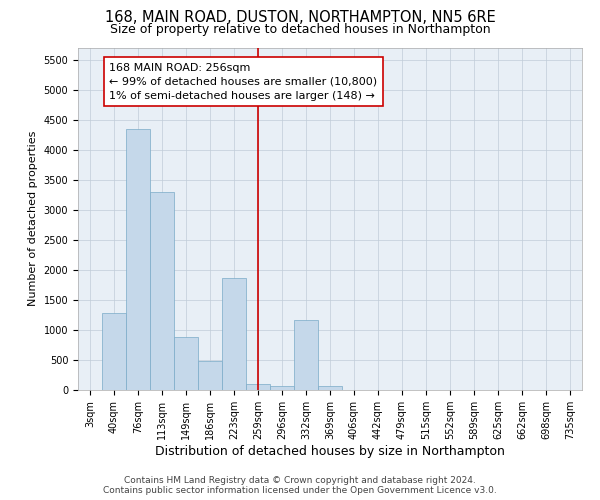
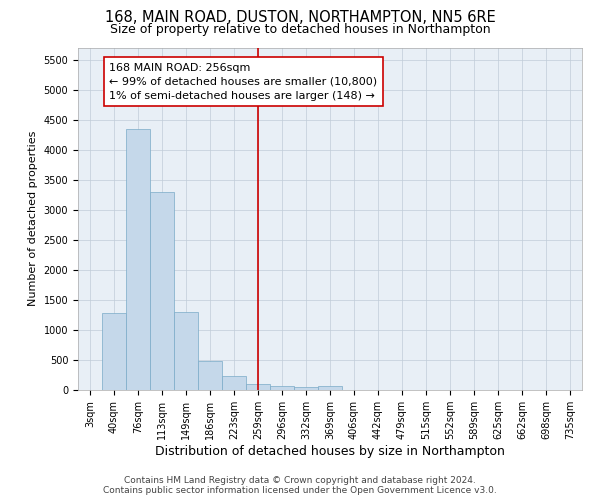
149sqm: 880 -> 1300
223sqm: 1860 -> 230
332sqm: 1160 -> 50
